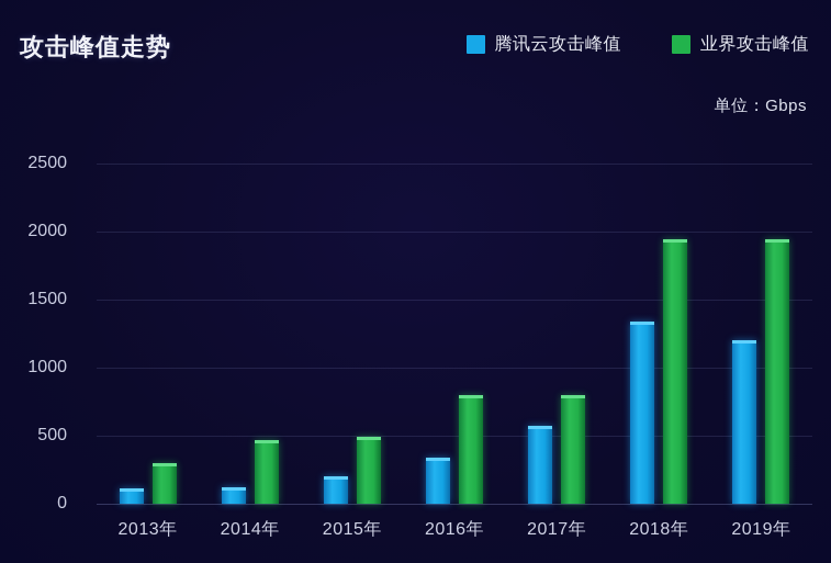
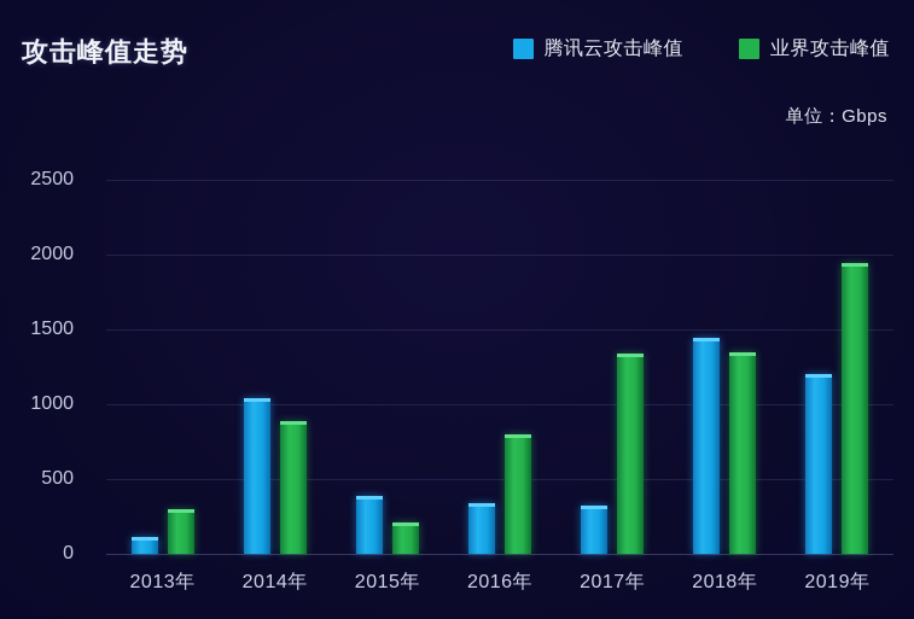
腾讯云攻击峰值/2014年: 120 -> 1040
业界攻击峰值/2014年: 460 -> 890
腾讯云攻击峰值/2015年: 200 -> 390
业界攻击峰值/2015年: 490 -> 210
腾讯云攻击峰值/2017年: 570 -> 320
业界攻击峰值/2017年: 800 -> 1340
腾讯云攻击峰值/2018年: 1340 -> 1440
业界攻击峰值/2018年: 1940 -> 1350
